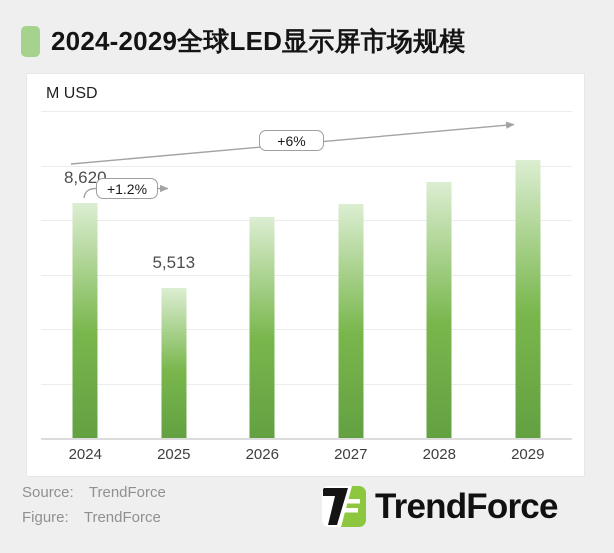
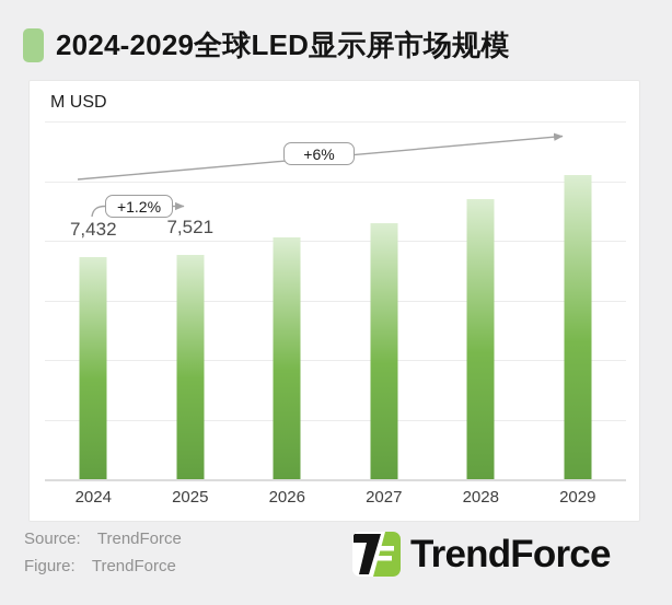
2024: 8,620 -> 7,432
2025: 5,513 -> 7,521
